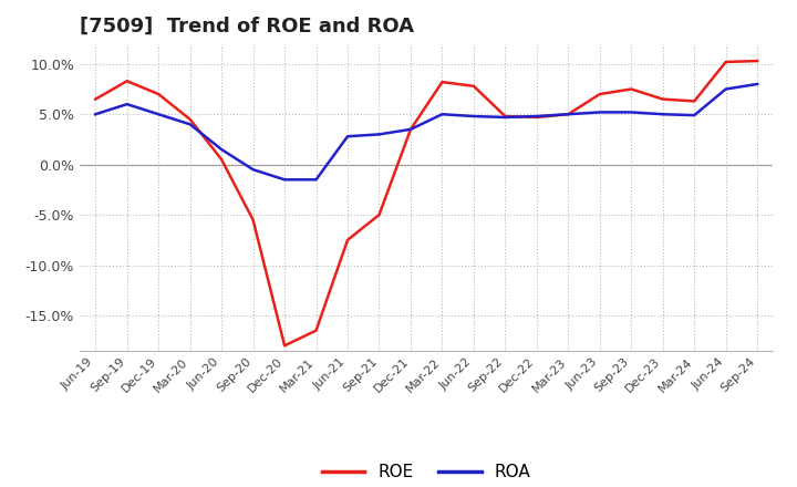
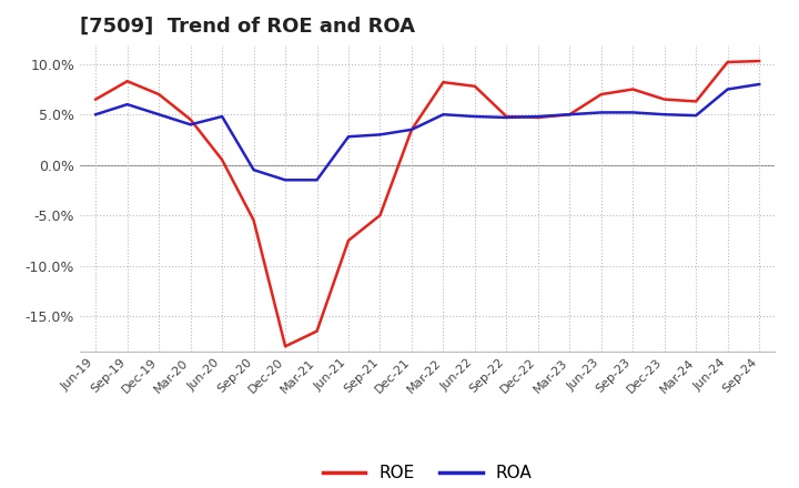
ROA/Jun-20: 1.5% -> 4.8%
